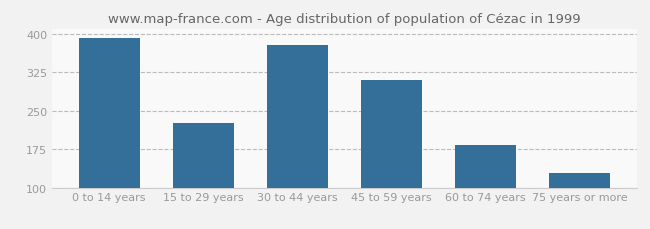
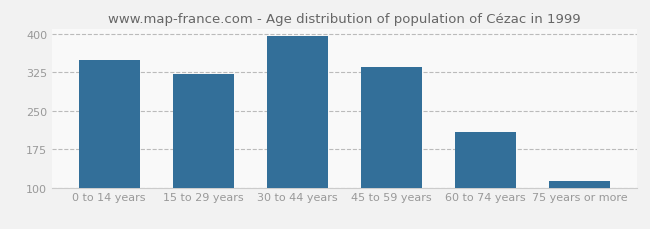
0 to 14 years: 392 -> 350
15 to 29 years: 226 -> 322
30 to 44 years: 378 -> 396
45 to 59 years: 310 -> 336
60 to 74 years: 184 -> 208
75 years or more: 128 -> 113
